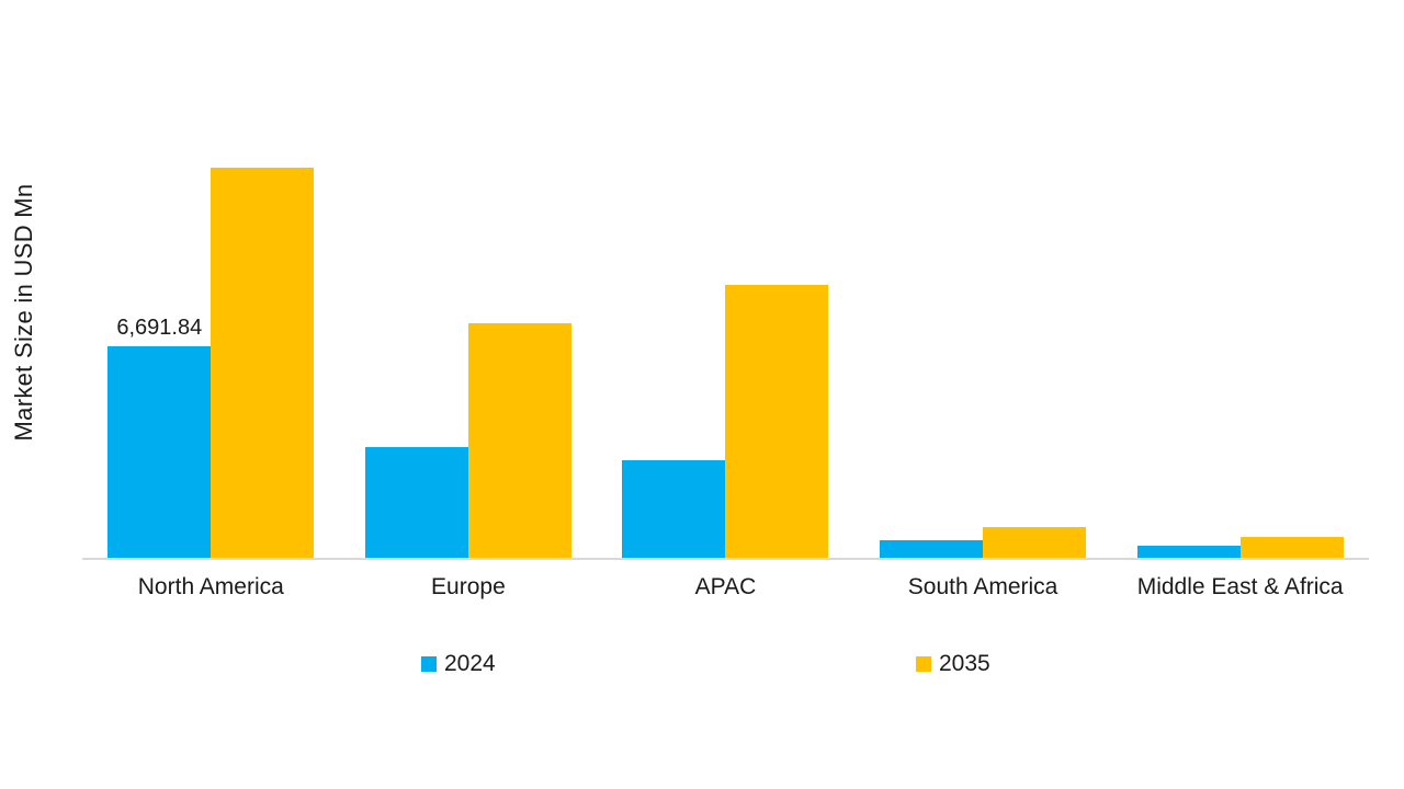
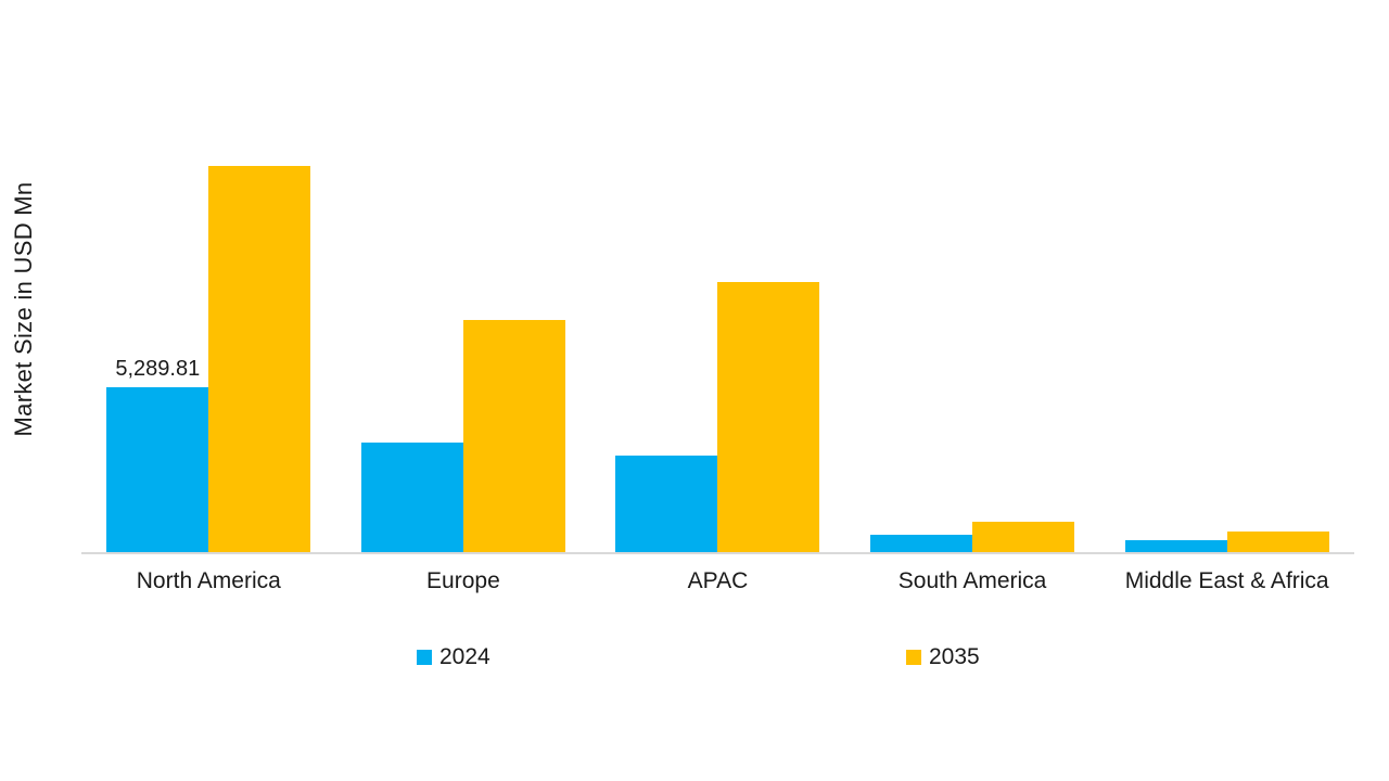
2024/North America: 6,691.84 -> 5,289.81
